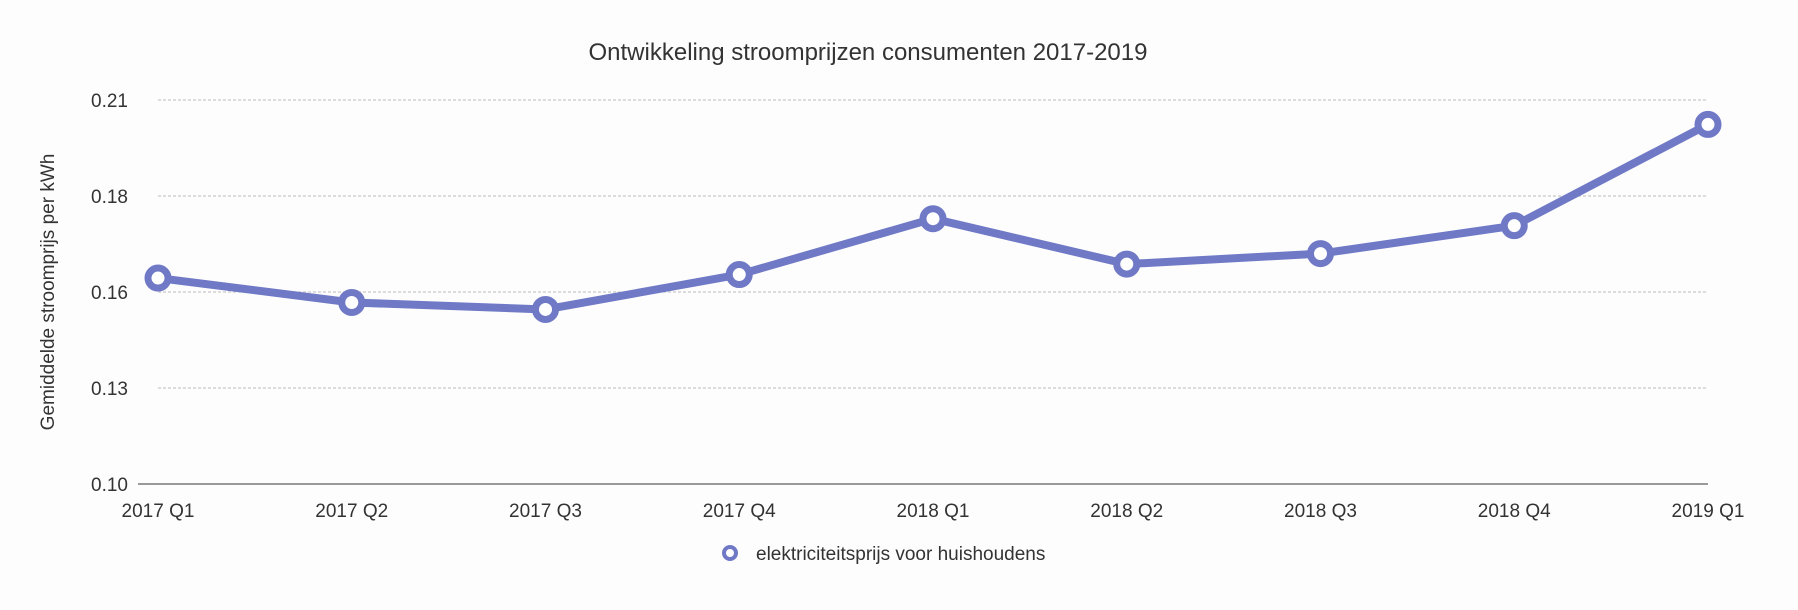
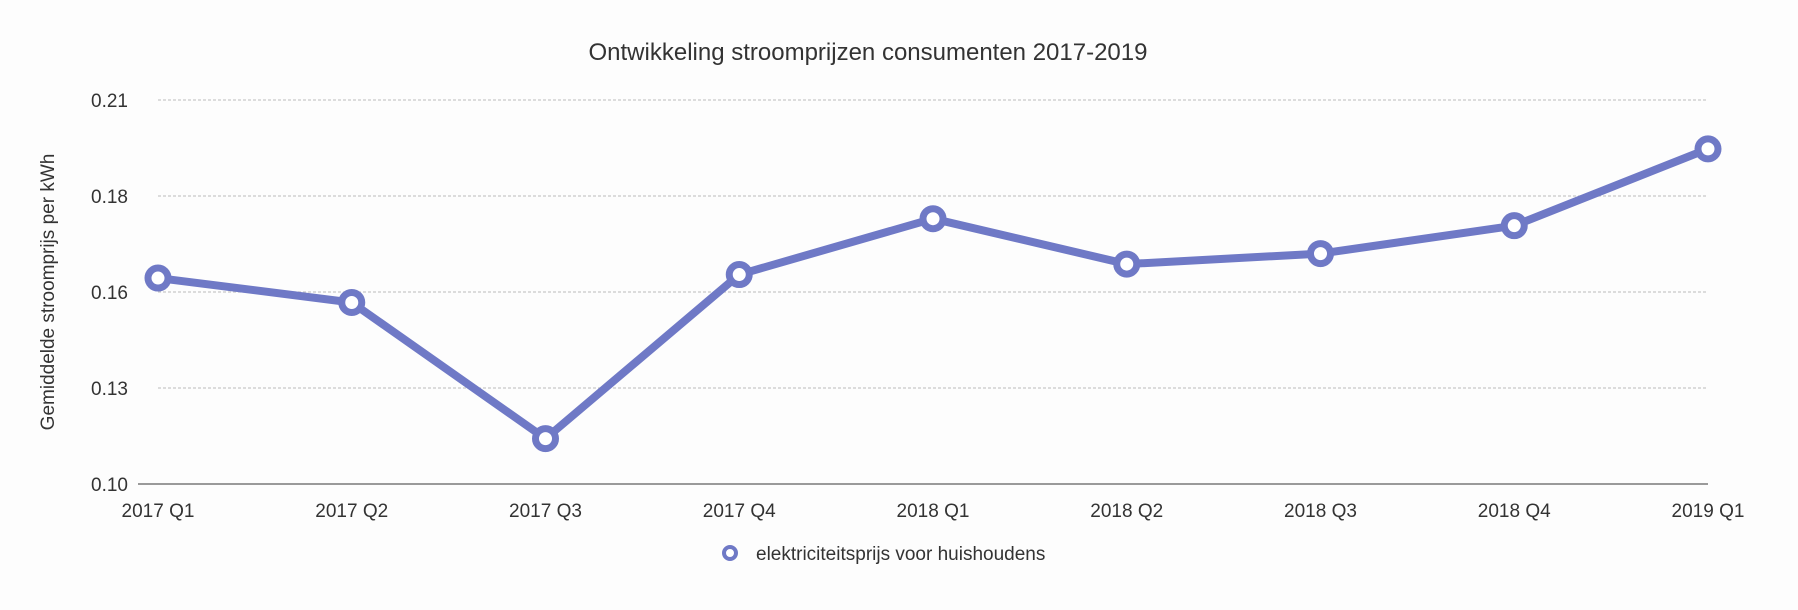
2017 Q3: 0.150 -> 0.113
2019 Q1: 0.203 -> 0.196
